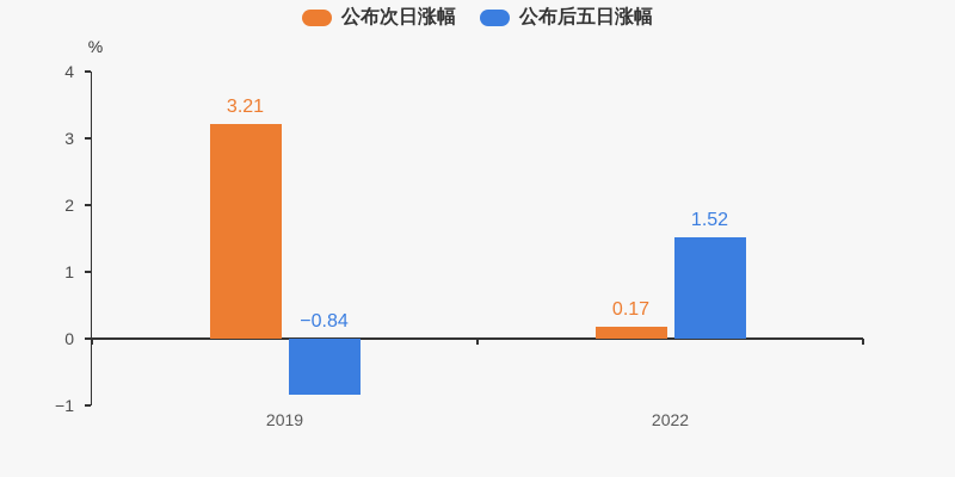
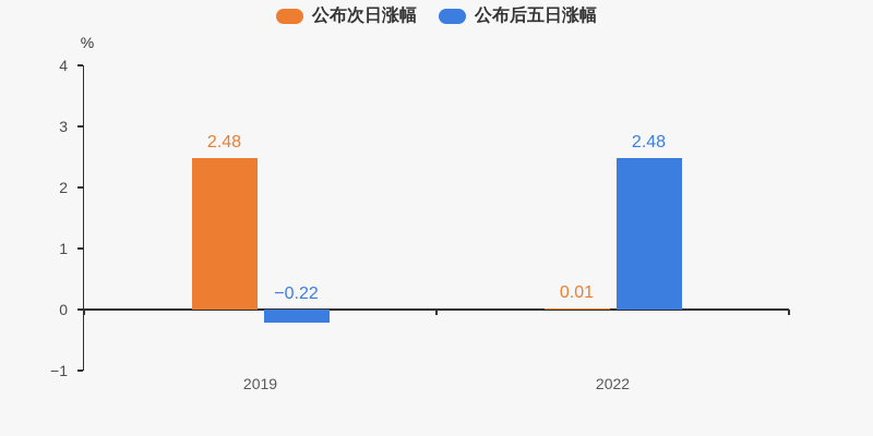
公布次日涨幅/2019: 3.21 -> 2.48
公布后五日涨幅/2019: −0.84 -> −0.22
公布次日涨幅/2022: 0.17 -> 0.01
公布后五日涨幅/2022: 1.52 -> 2.48
